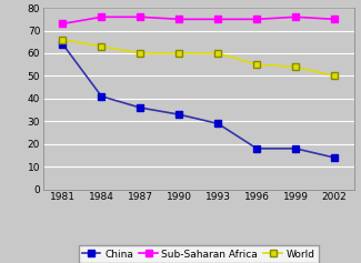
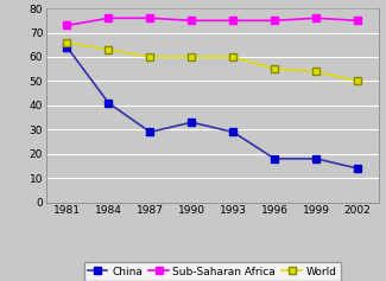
China/1987: 36 -> 29
